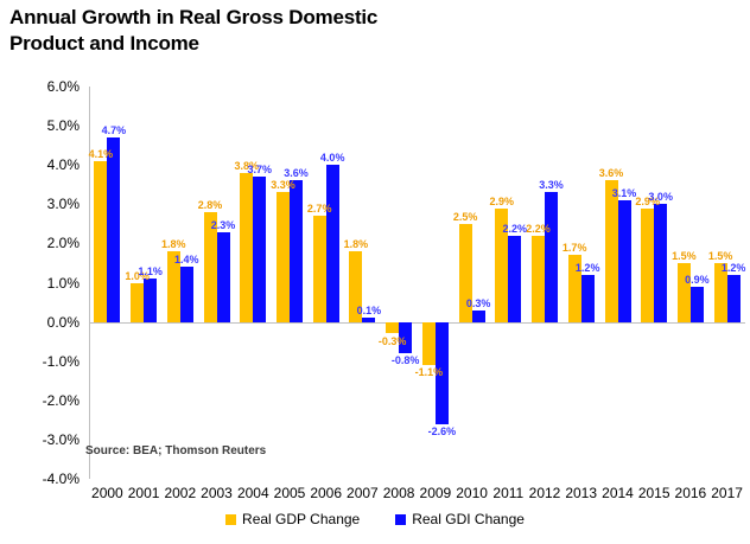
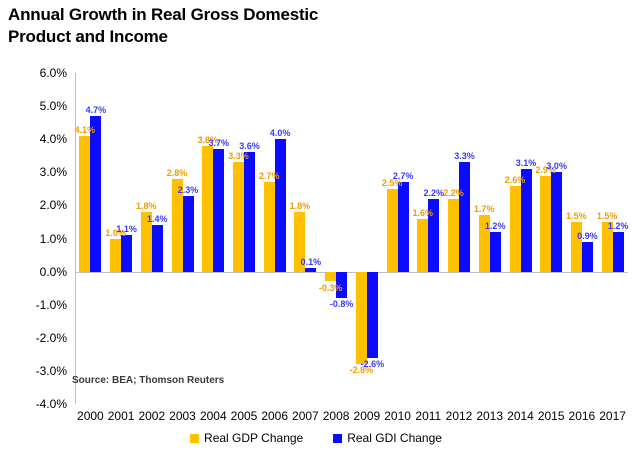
Real GDP Change/2009: -1.1% -> -2.8%
Real GDI Change/2010: 0.3% -> 2.7%
Real GDP Change/2011: 2.9% -> 1.6%
Real GDP Change/2014: 3.6% -> 2.6%
